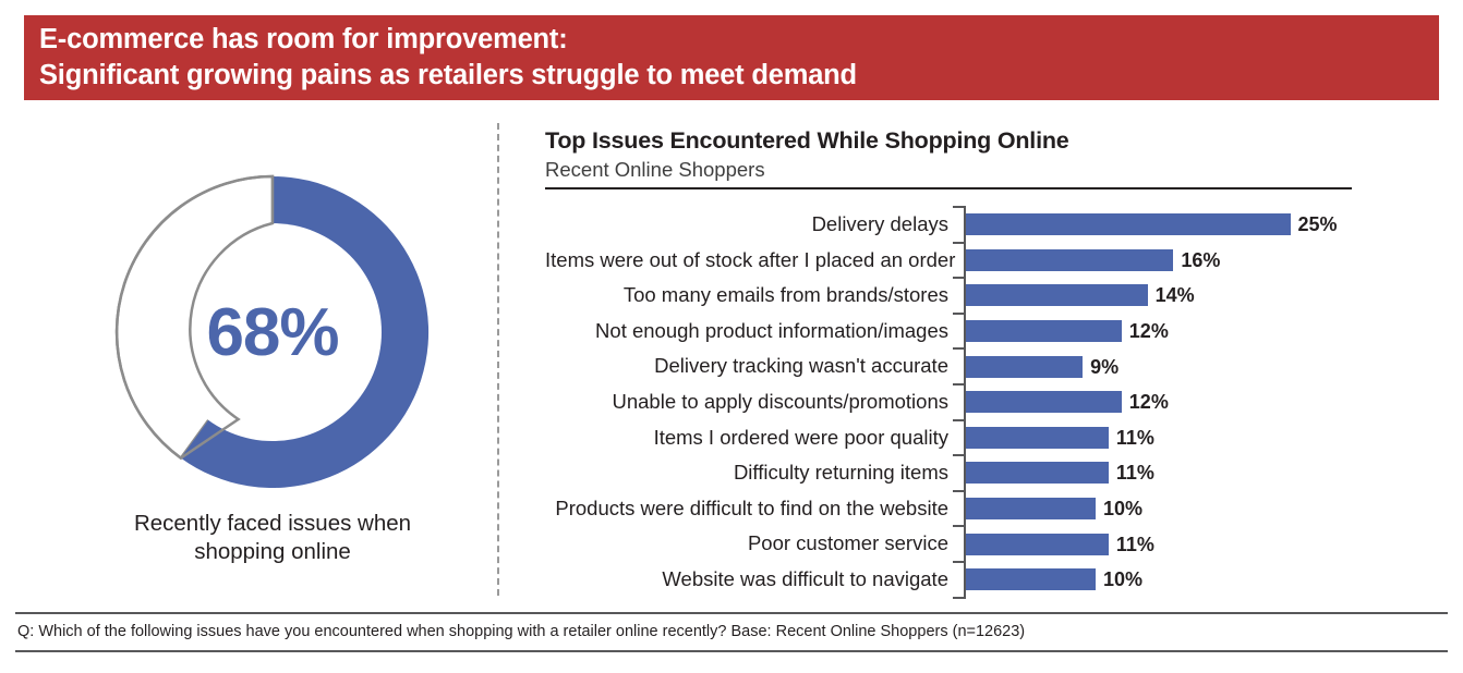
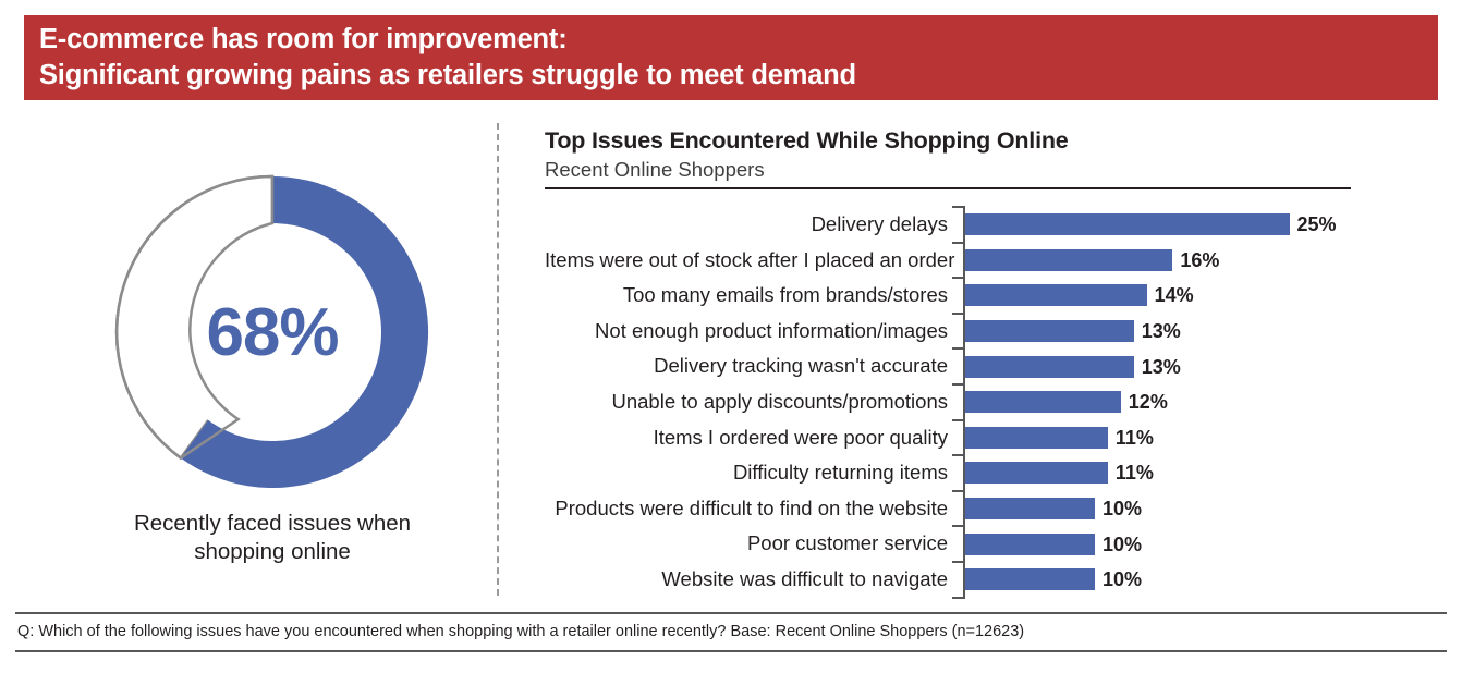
Top Issues Encountered While Shopping Online/Not enough product information/images: 12% -> 13%
Top Issues Encountered While Shopping Online/Delivery tracking wasn't accurate: 9% -> 13%
Top Issues Encountered While Shopping Online/Poor customer service: 11% -> 10%
